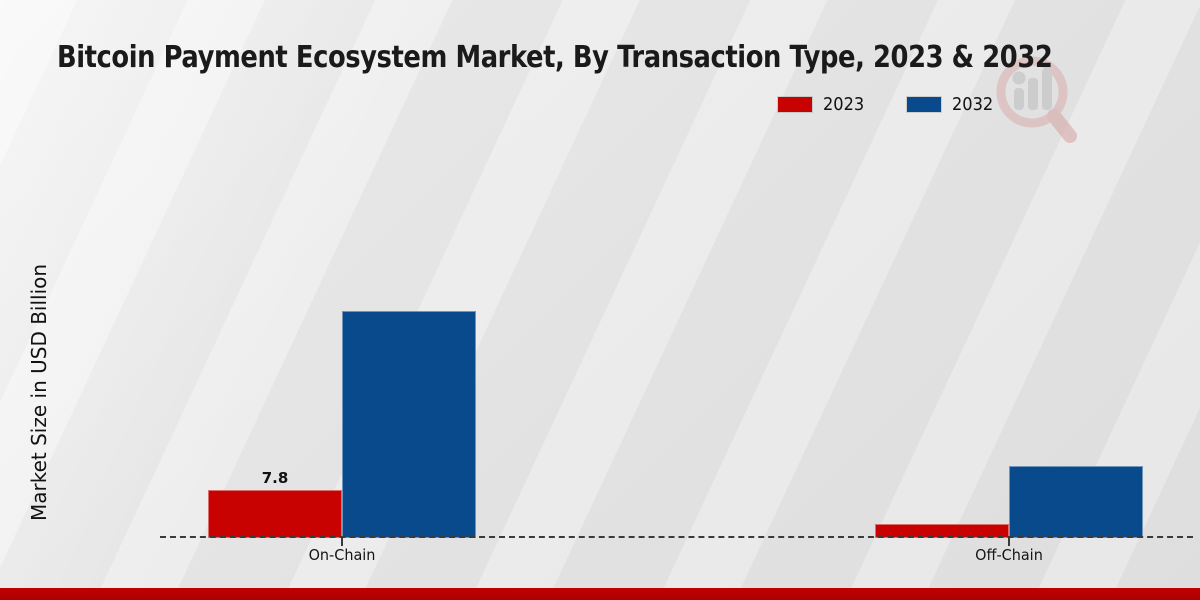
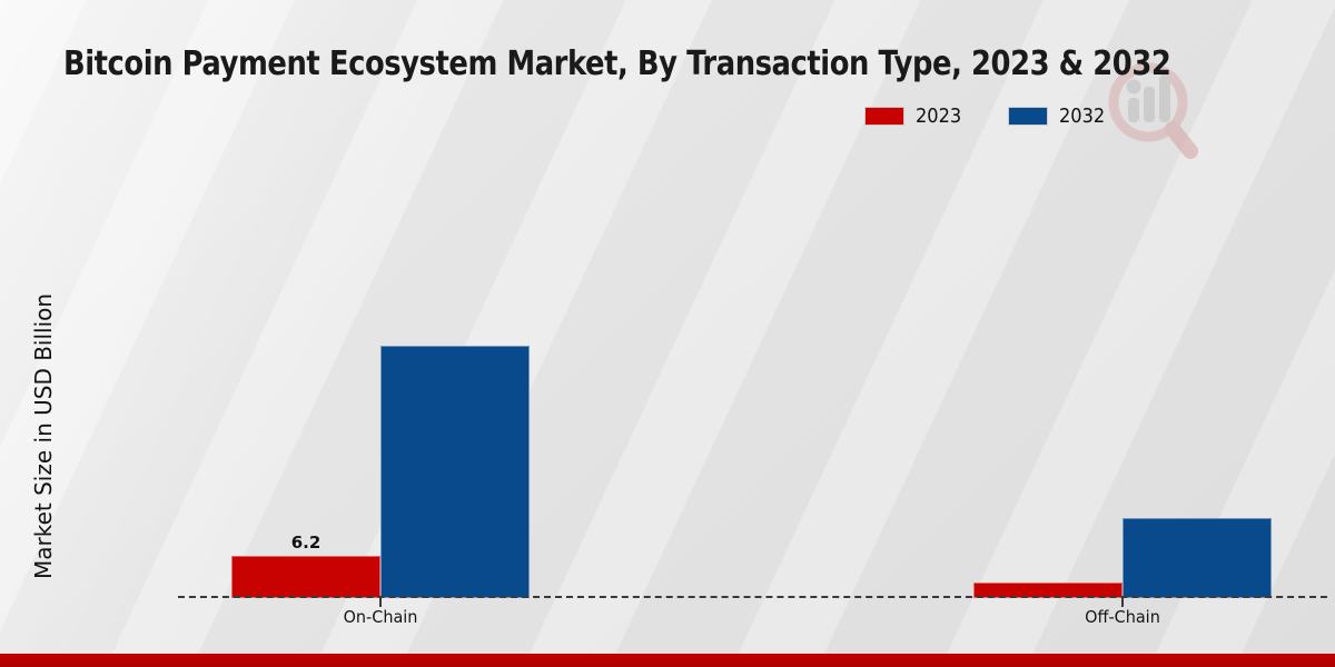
2023/On-Chain: 7.8 -> 6.2
